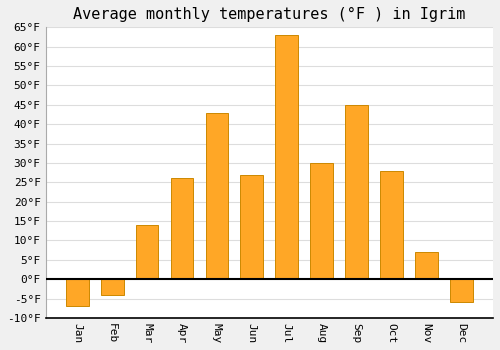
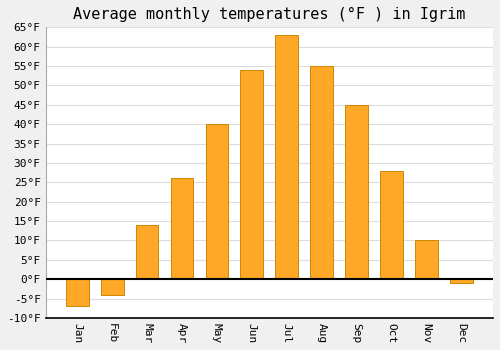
May: 43°F -> 40°F
Jun: 27°F -> 54°F
Aug: 30°F -> 55°F
Nov: 7°F -> 10°F
Dec: -6°F -> -1°F
